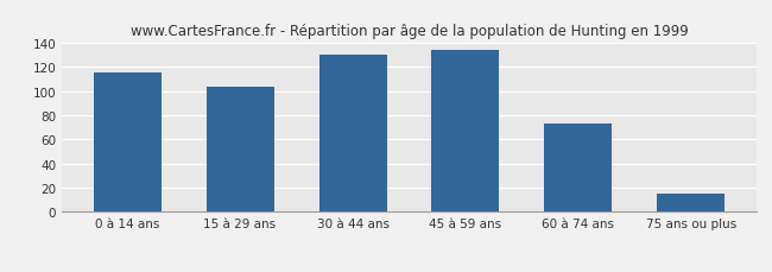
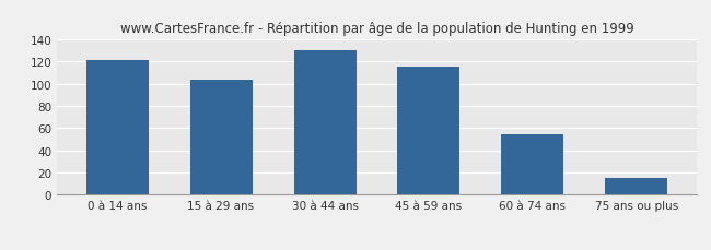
0 à 14 ans: 115 -> 121
45 à 59 ans: 134 -> 115
60 à 74 ans: 73 -> 54
